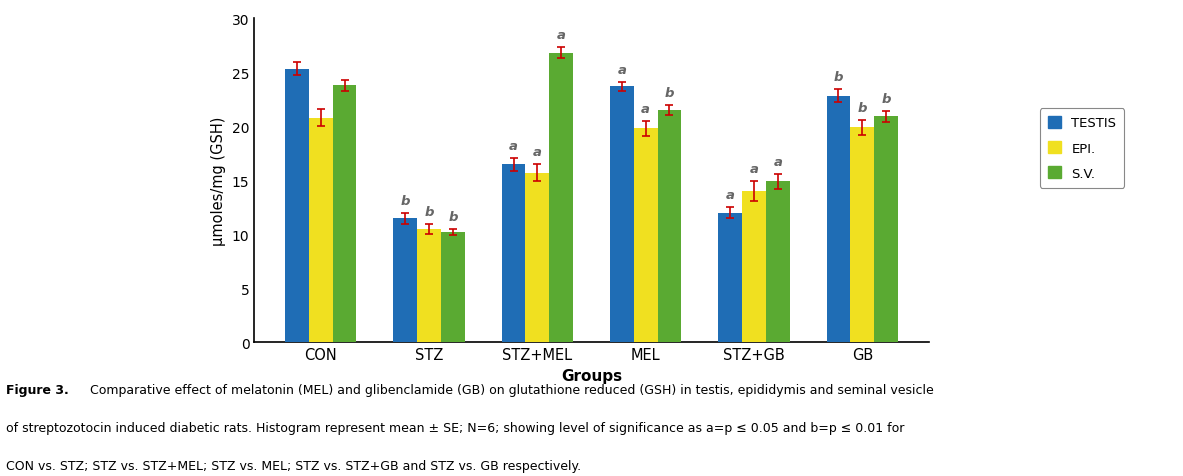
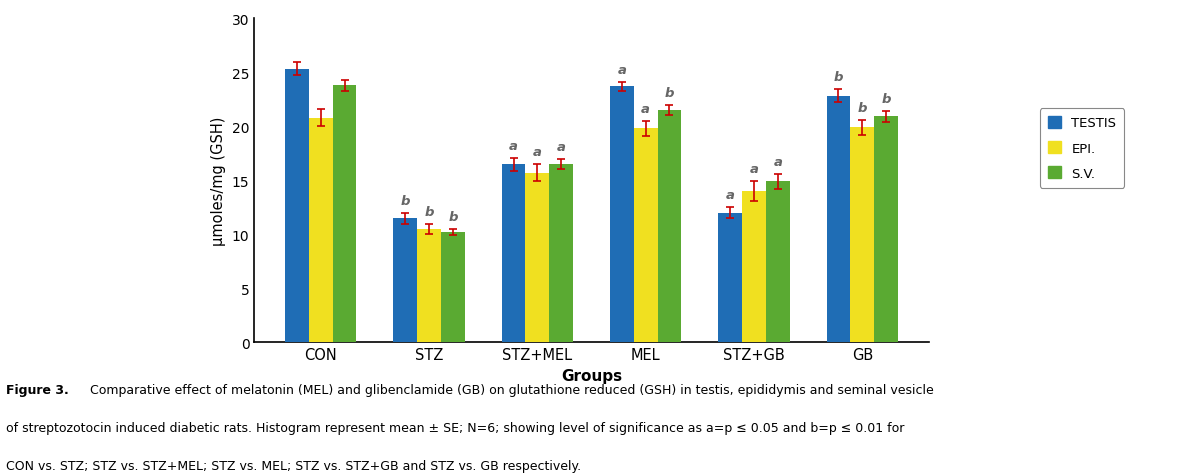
S.V./STZ+MEL: 26.8 -> 16.5
